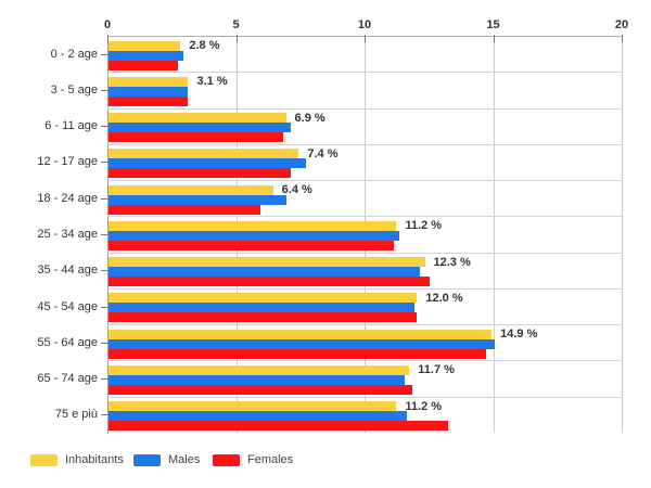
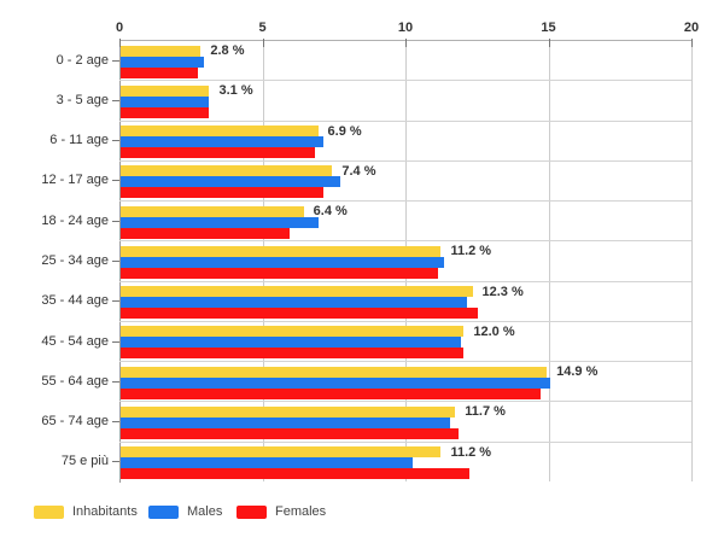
Males/75 e più: 11.6 -> 10.2
Females/75 e più: 13.2 -> 12.2
